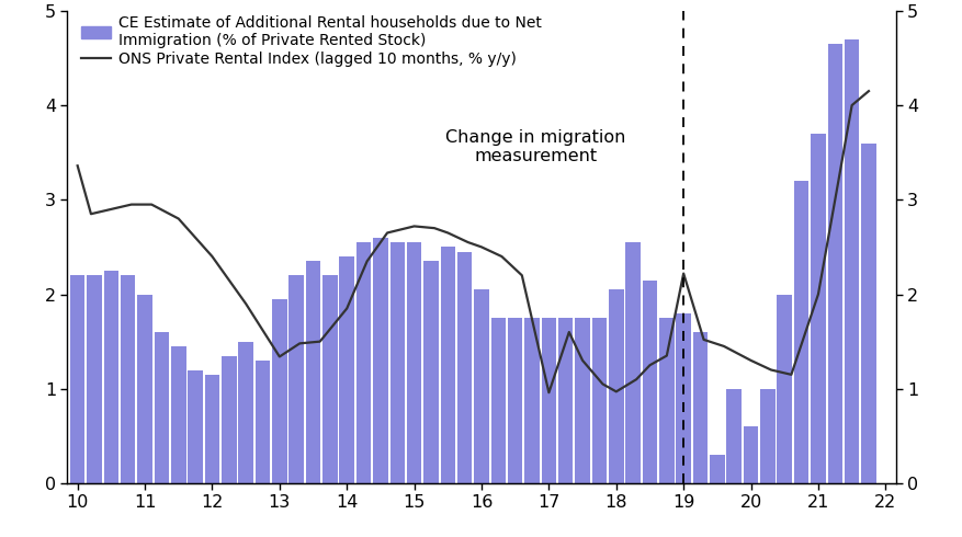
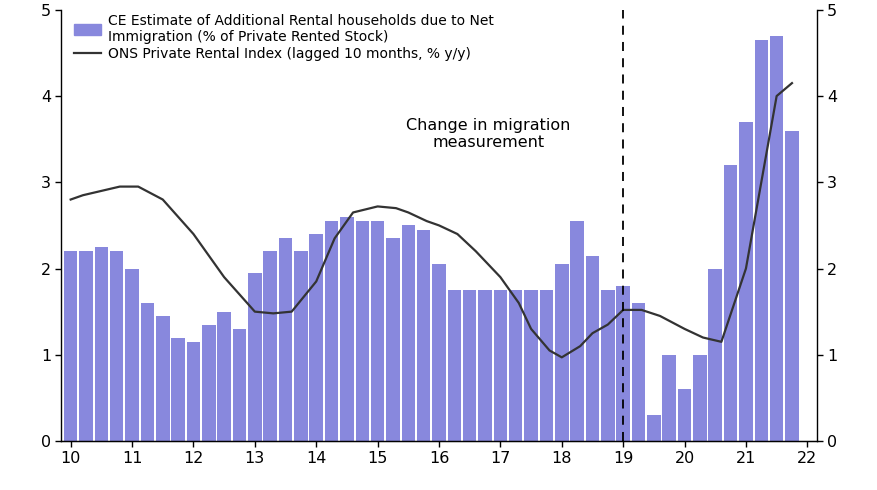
ONS Private Rental Index (lagged 10 months, % y/y)/10: 3.36 -> 2.80
ONS Private Rental Index (lagged 10 months, % y/y)/13: 1.34 -> 1.50
ONS Private Rental Index (lagged 10 months, % y/y)/17: 0.96 -> 1.90
ONS Private Rental Index (lagged 10 months, % y/y)/19: 2.22 -> 1.52
